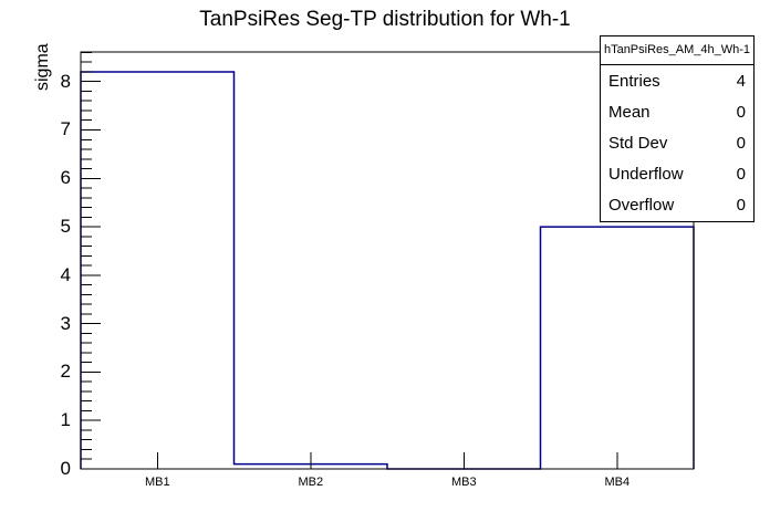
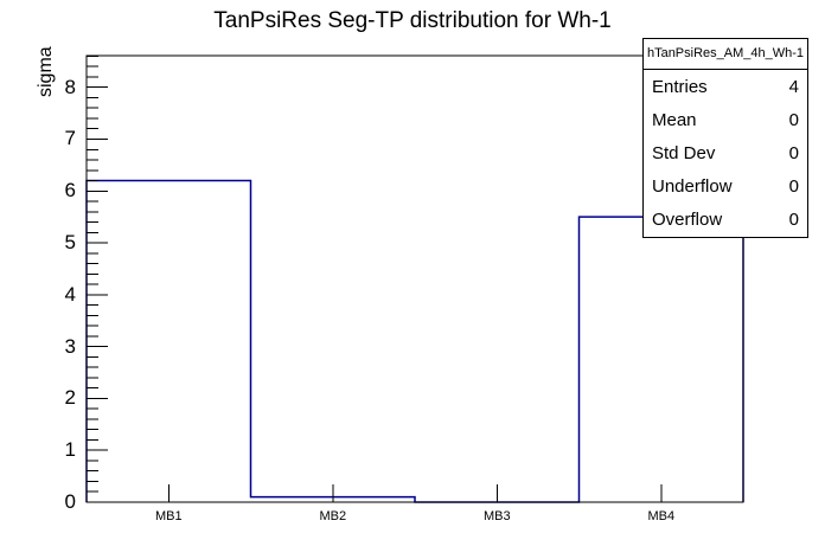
MB1: 8.2 -> 6.2
MB4: 5.0 -> 5.5
